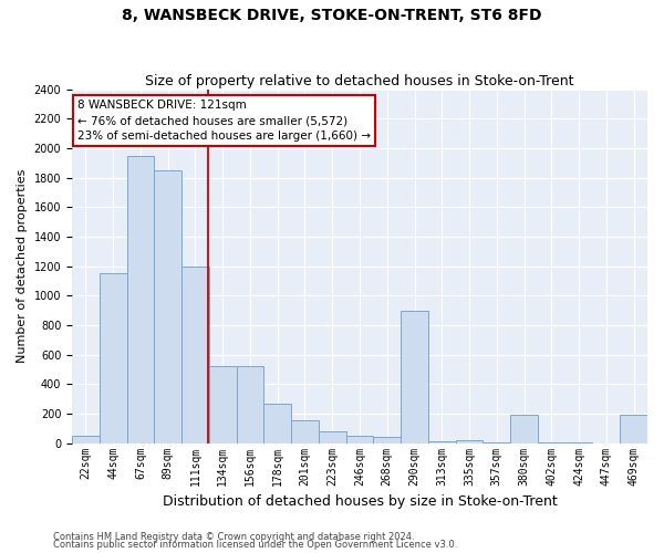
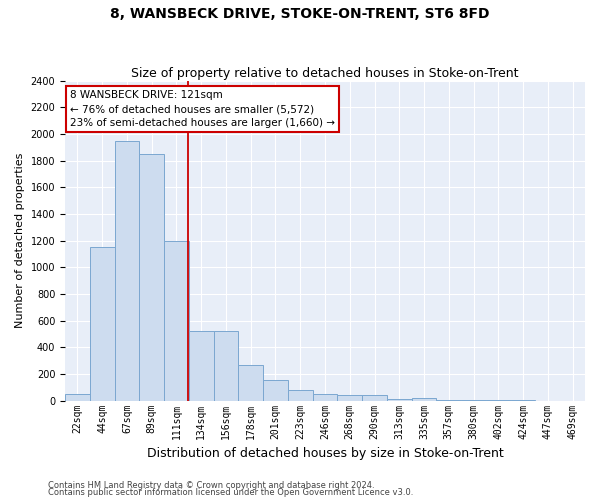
290sqm: 900 -> 40
380sqm: 190 -> 0
469sqm: 190 -> 0
